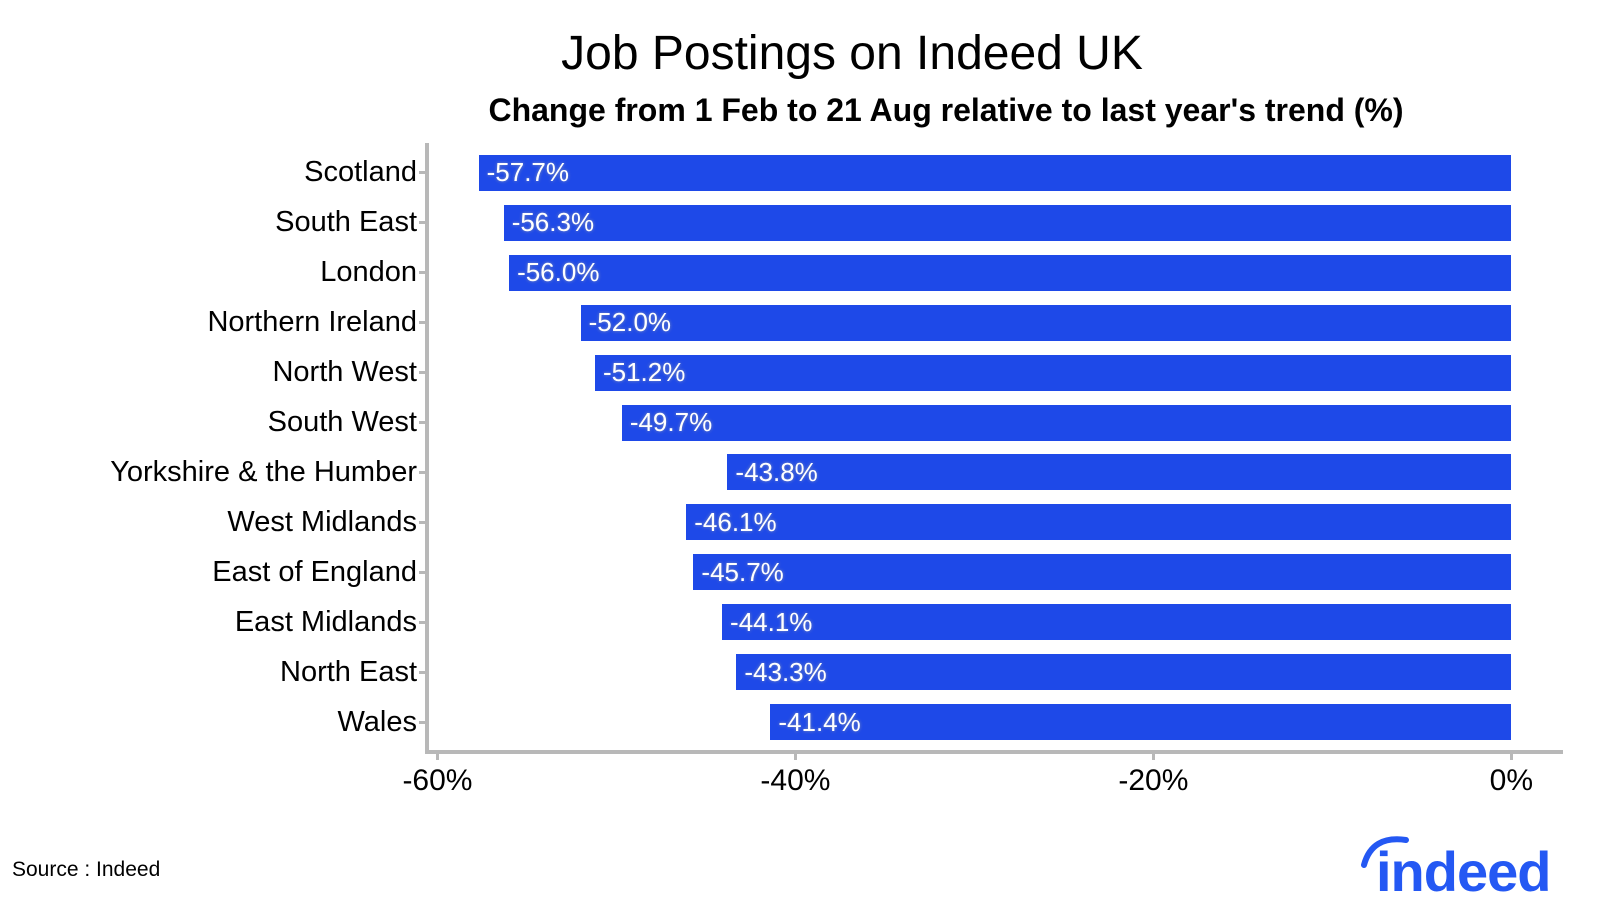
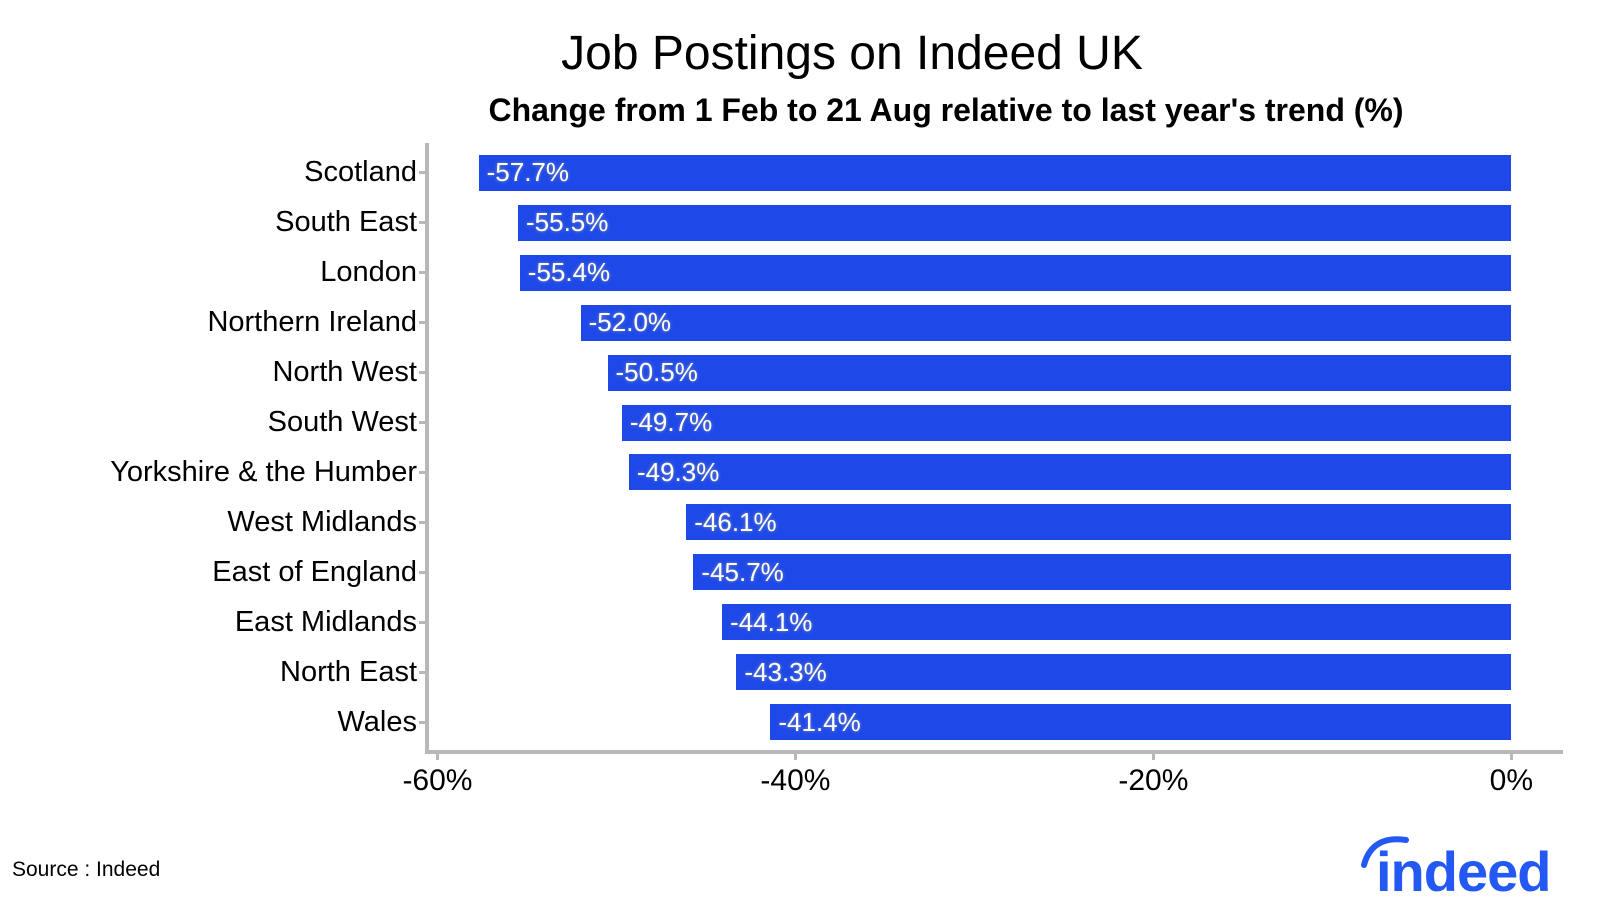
South East: -56.3% -> -55.5%
London: -56.0% -> -55.4%
North West: -51.2% -> -50.5%
Yorkshire & the Humber: -43.8% -> -49.3%
